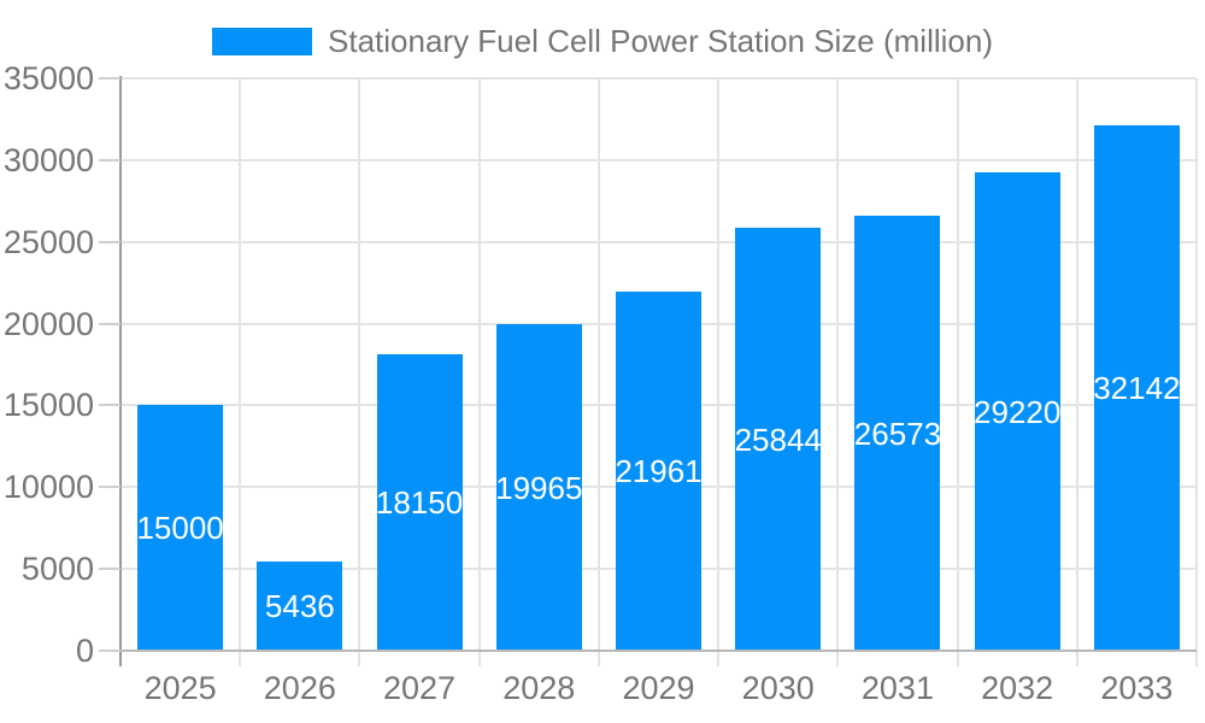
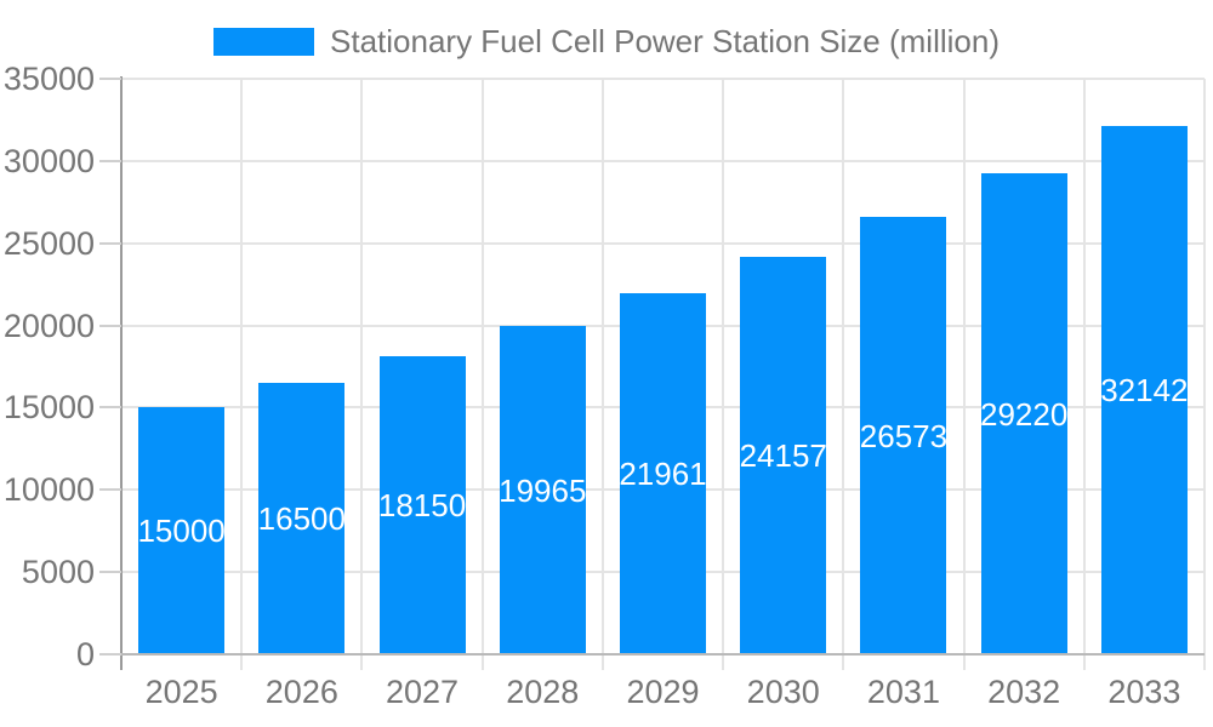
2026: 5436 -> 16500
2030: 25844 -> 24157
